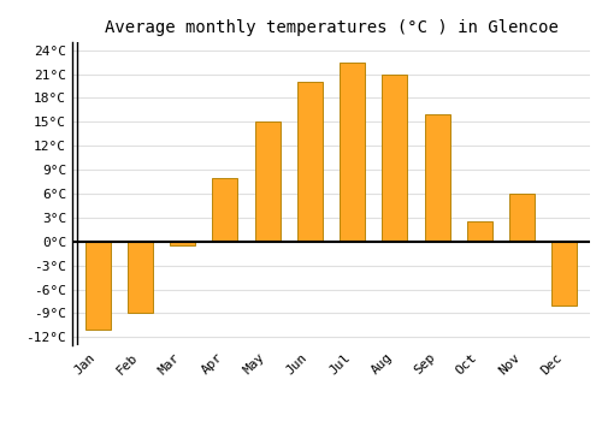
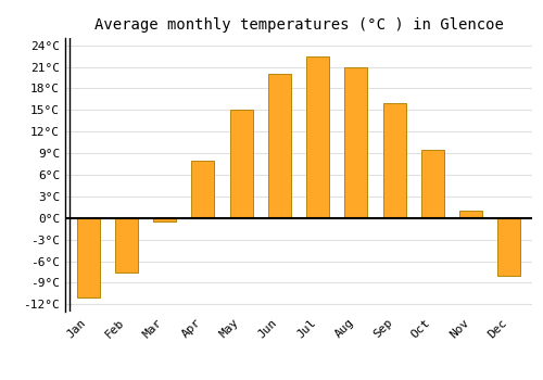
Feb: -9.0°C -> -7.5°C
Oct: 2.6°C -> 9.5°C
Nov: 6.0°C -> 1.0°C
